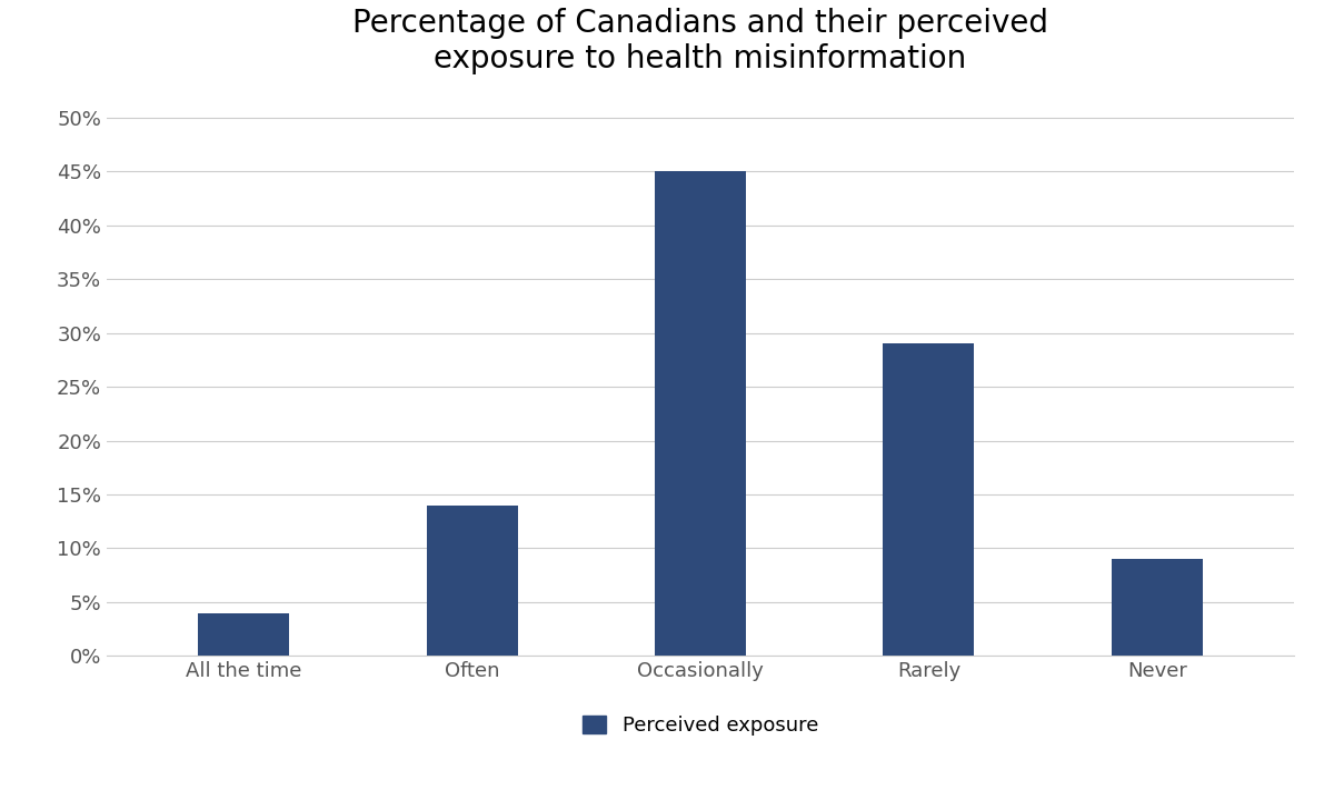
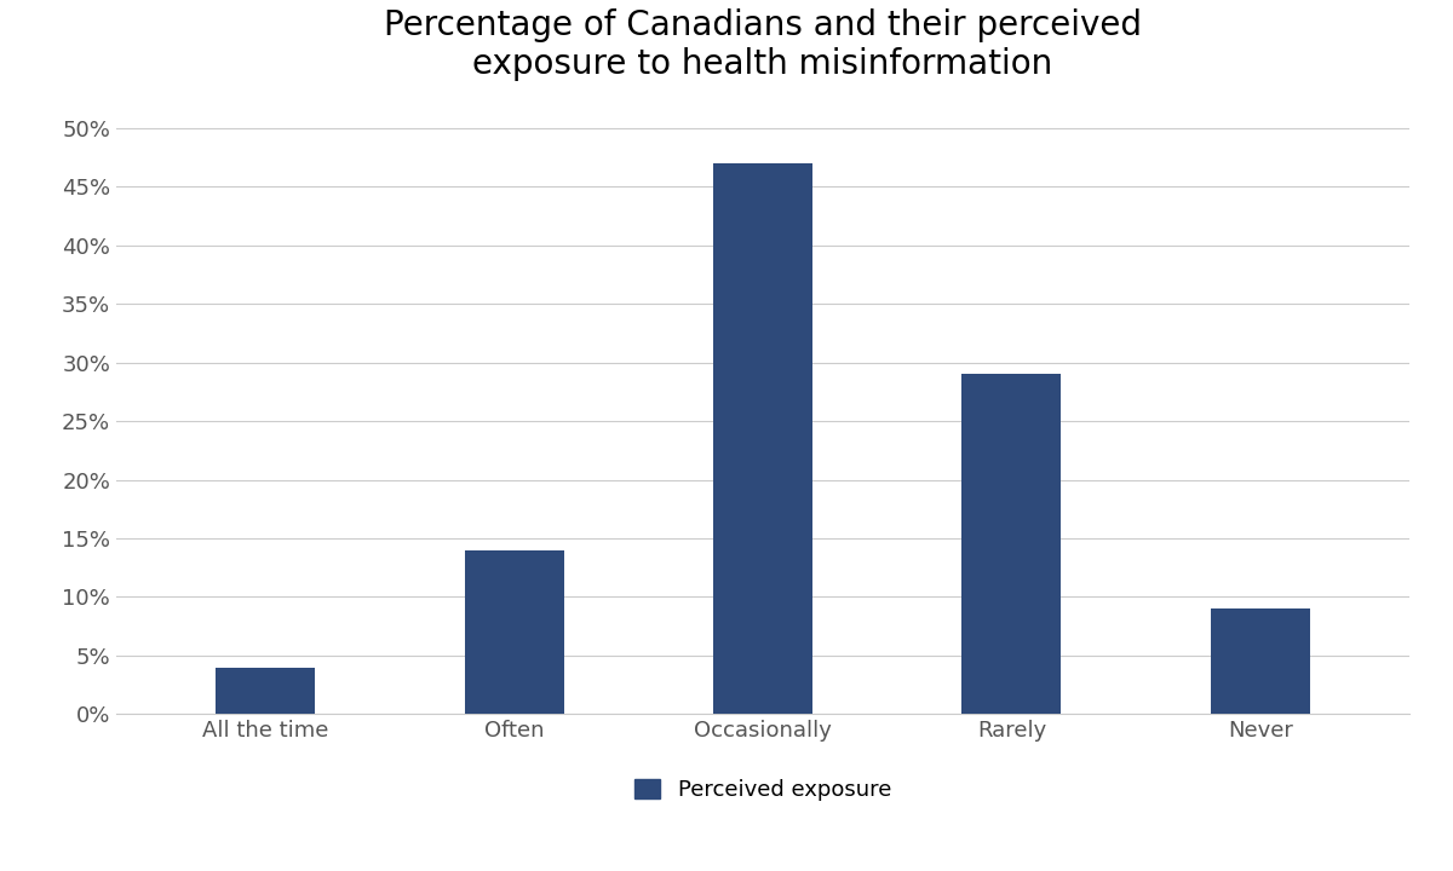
Occasionally: 45% -> 47%
